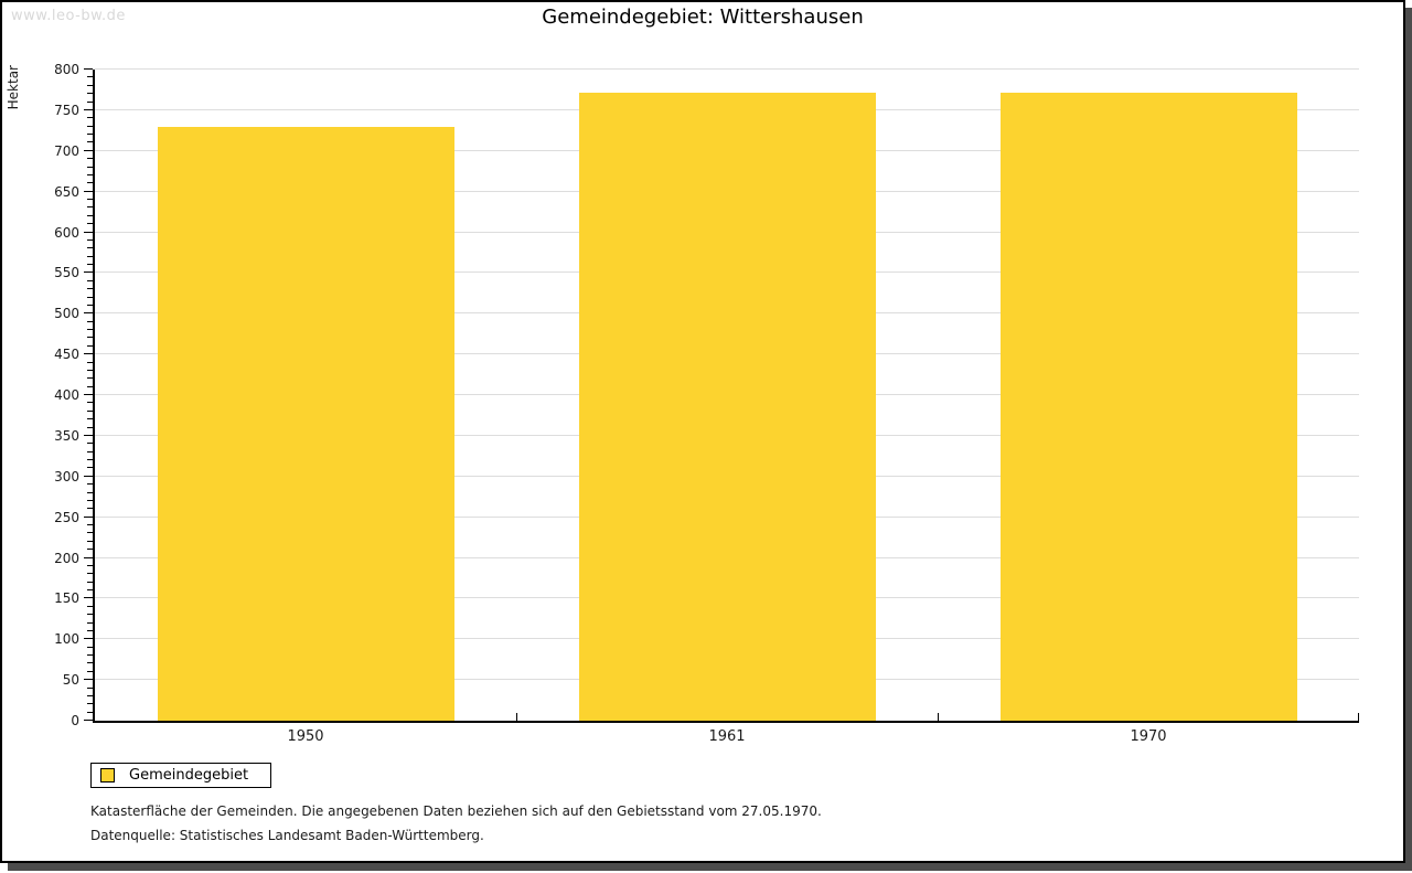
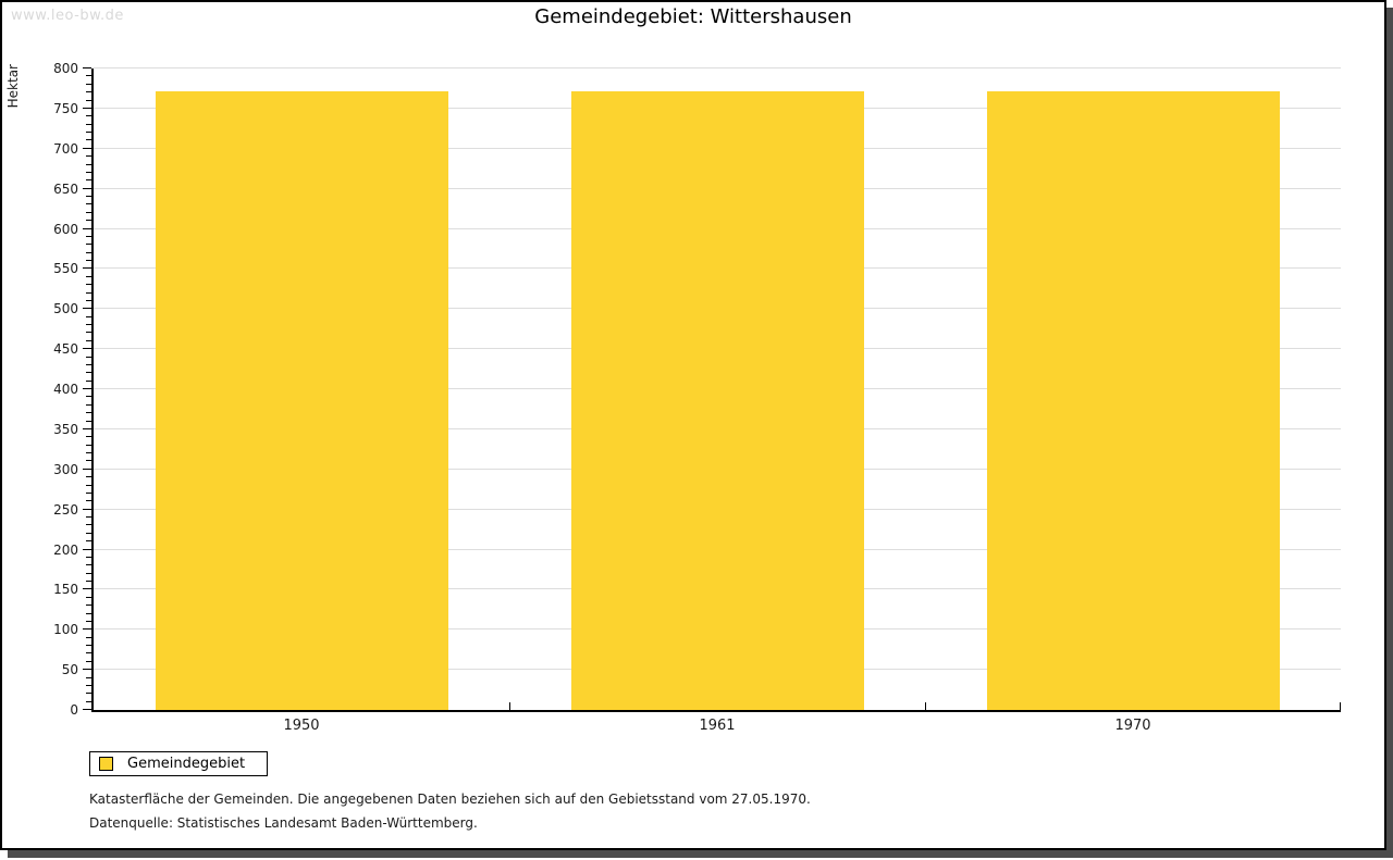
1950: 730 -> 770
